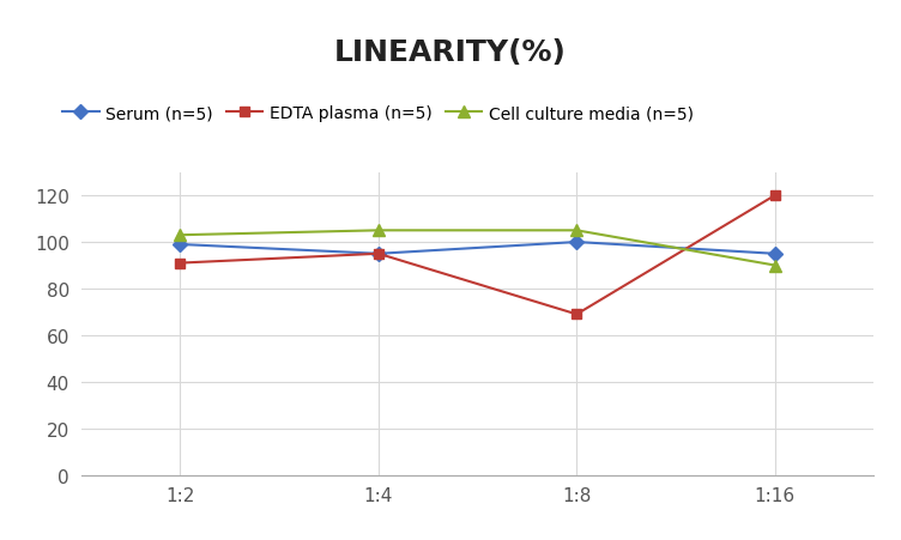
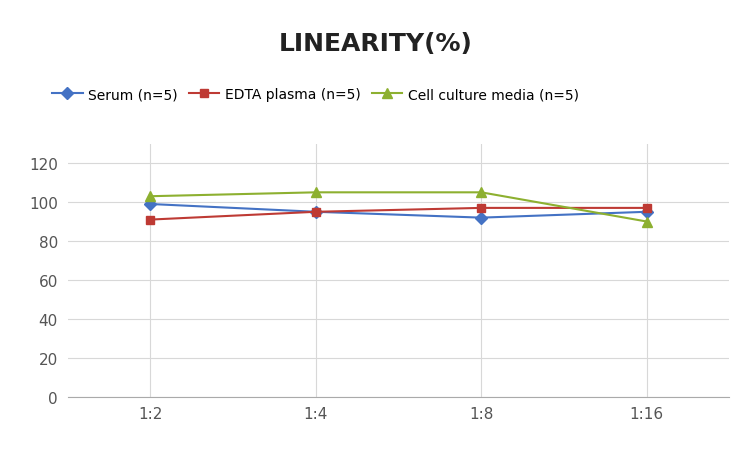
Serum (n=5)/1:8: 100 -> 92
EDTA plasma (n=5)/1:8: 69 -> 97
EDTA plasma (n=5)/1:16: 120 -> 97
